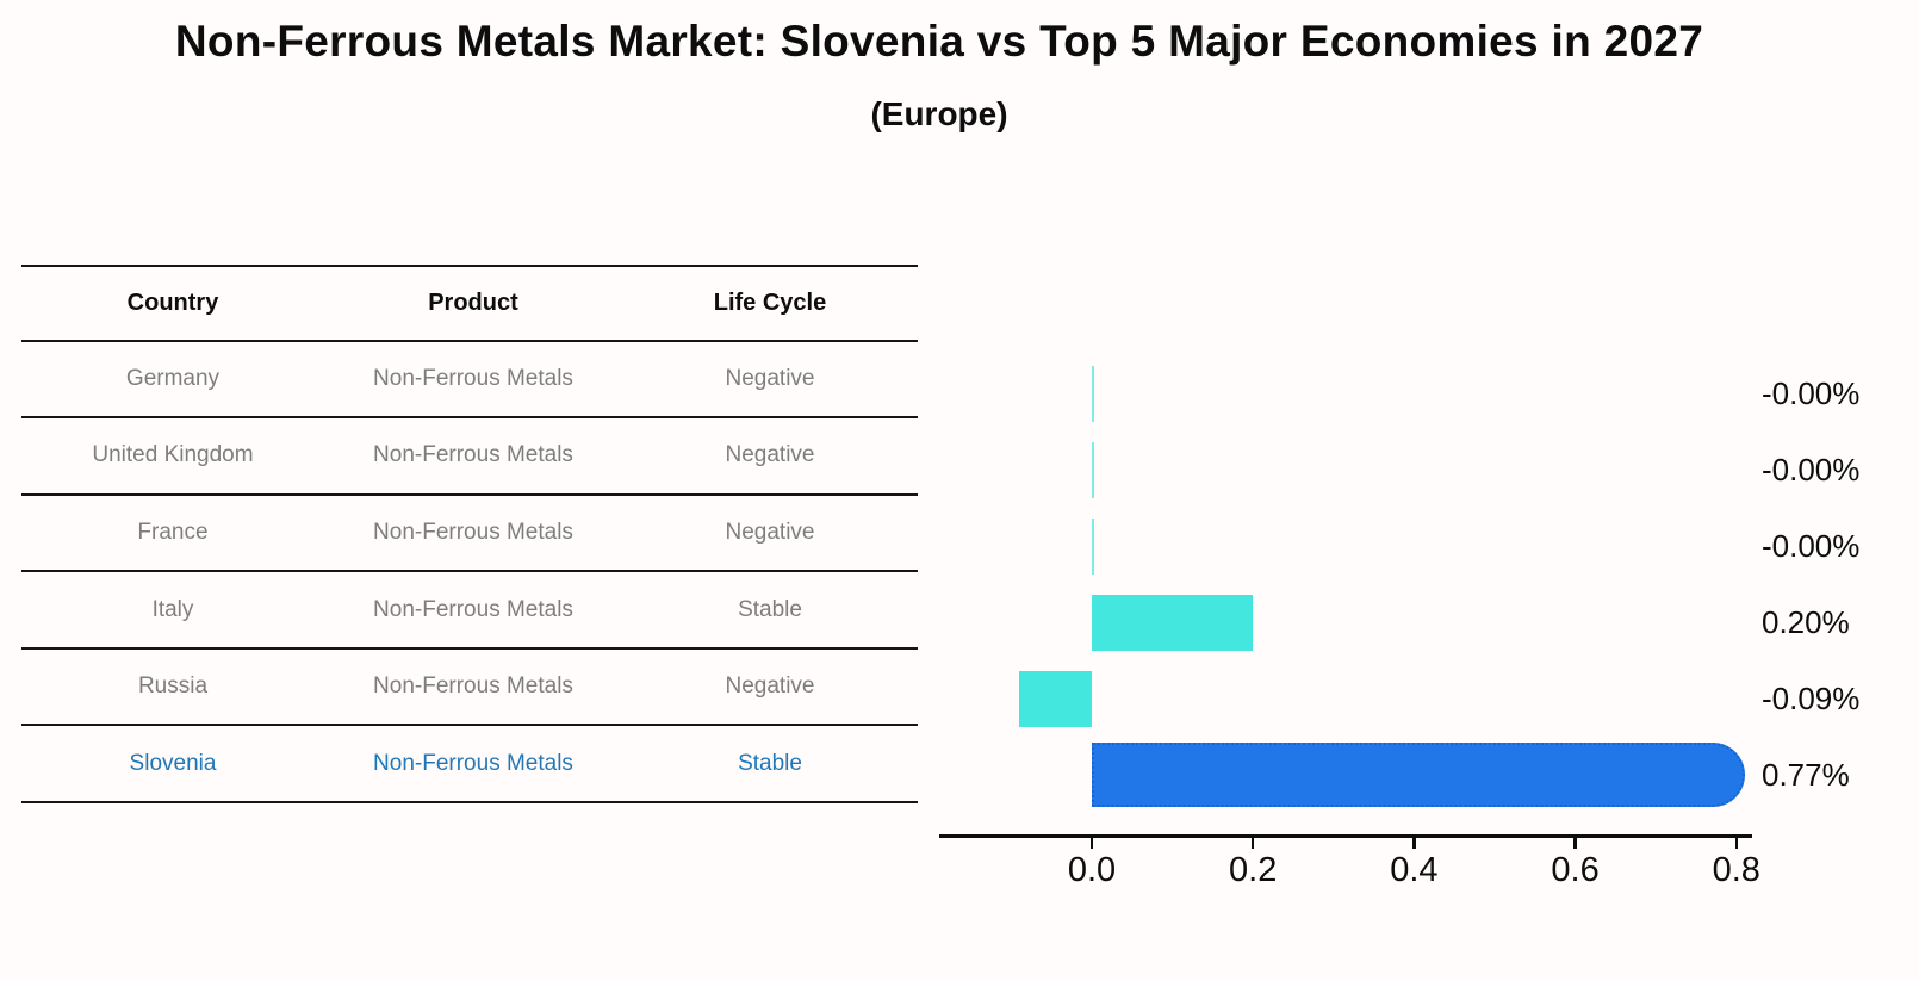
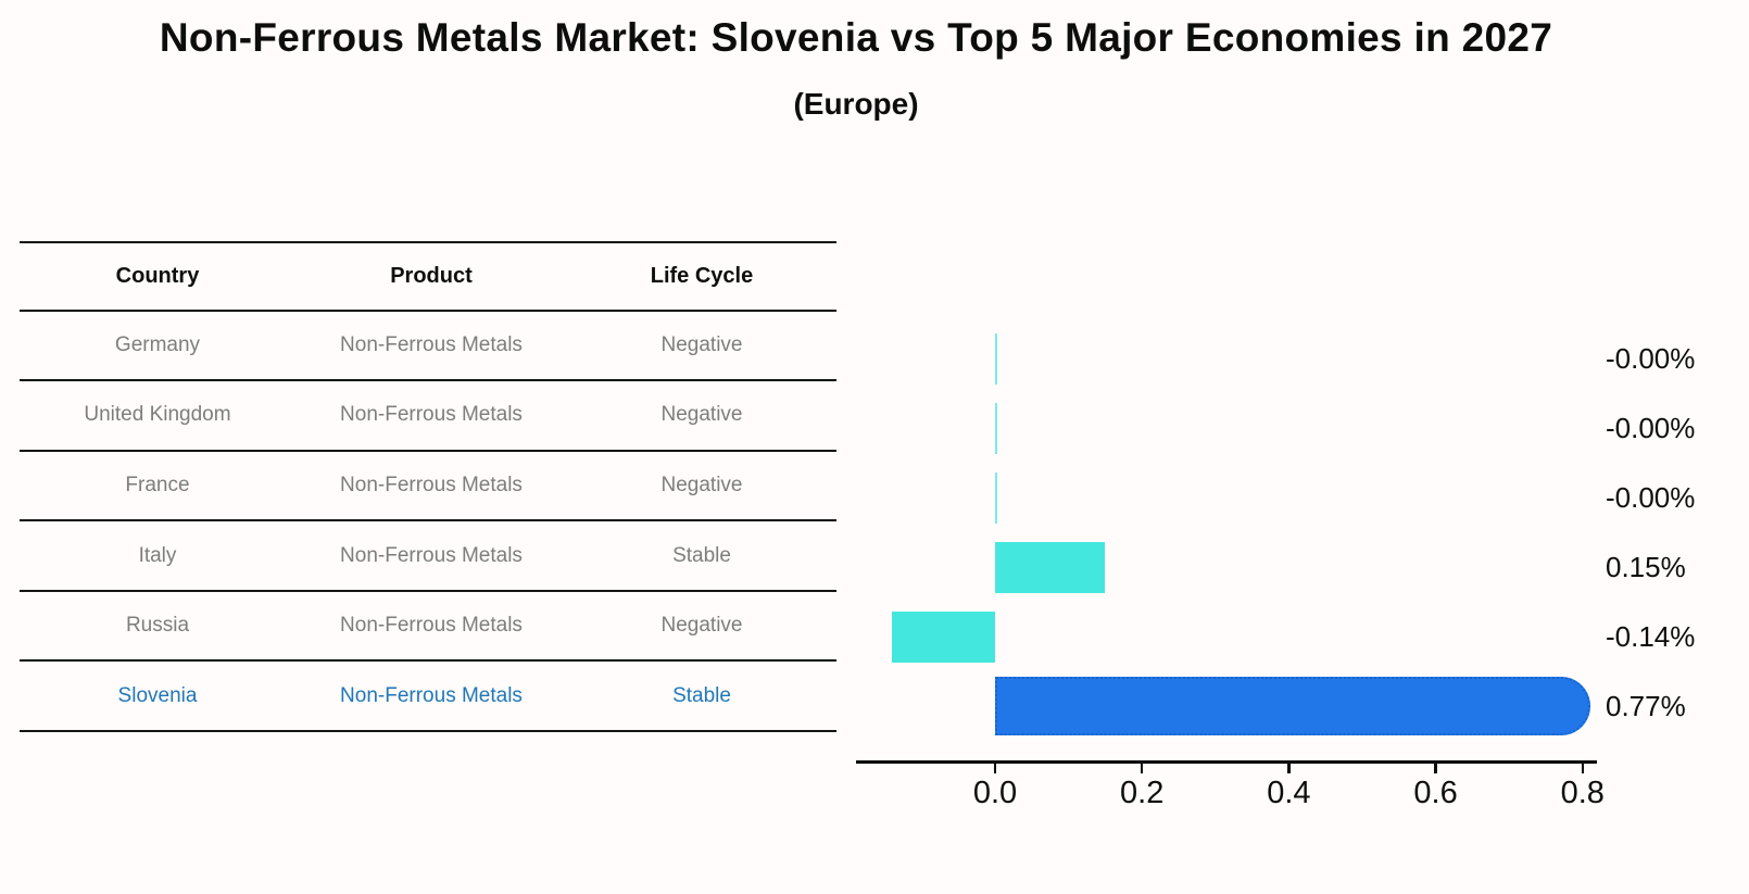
Italy: 0.20% -> 0.15%
Russia: -0.09% -> -0.14%
